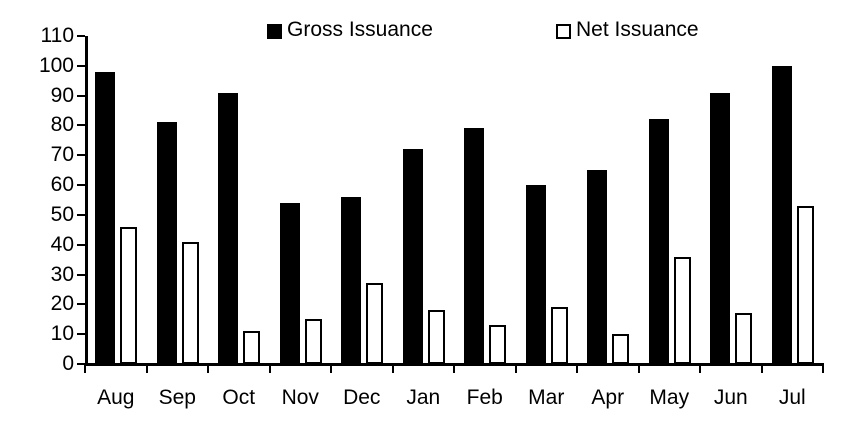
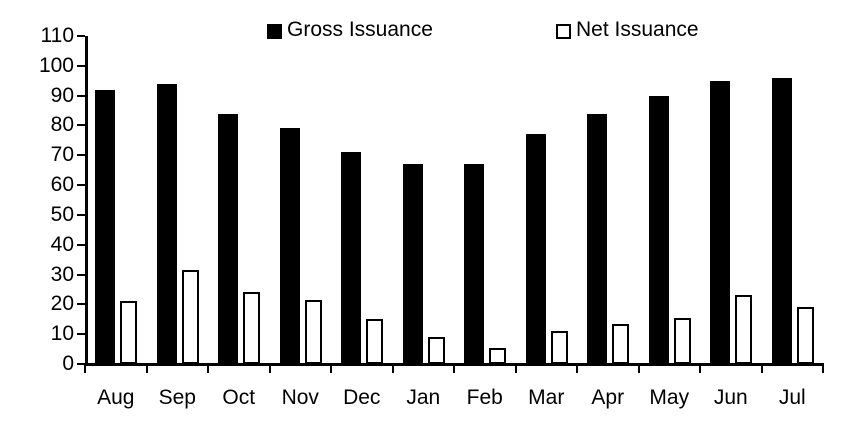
Gross Issuance/Aug: 98 -> 92
Net Issuance/Aug: 46 -> 21
Gross Issuance/Sep: 81 -> 94
Net Issuance/Sep: 41 -> 32
Gross Issuance/Oct: 91 -> 84
Net Issuance/Oct: 11 -> 24
Gross Issuance/Nov: 54 -> 79
Net Issuance/Nov: 15 -> 22
Gross Issuance/Dec: 56 -> 71
Net Issuance/Dec: 27 -> 15
Gross Issuance/Jan: 72 -> 67
Net Issuance/Jan: 18 -> 9
Gross Issuance/Feb: 79 -> 67
Net Issuance/Feb: 13 -> 6
Gross Issuance/Mar: 60 -> 77
Net Issuance/Mar: 19 -> 11
Gross Issuance/Apr: 65 -> 84
Net Issuance/Apr: 10 -> 14
Gross Issuance/May: 82 -> 90
Net Issuance/May: 36 -> 16
Gross Issuance/Jun: 91 -> 95
Net Issuance/Jun: 17 -> 23
Gross Issuance/Jul: 100 -> 96
Net Issuance/Jul: 53 -> 19
